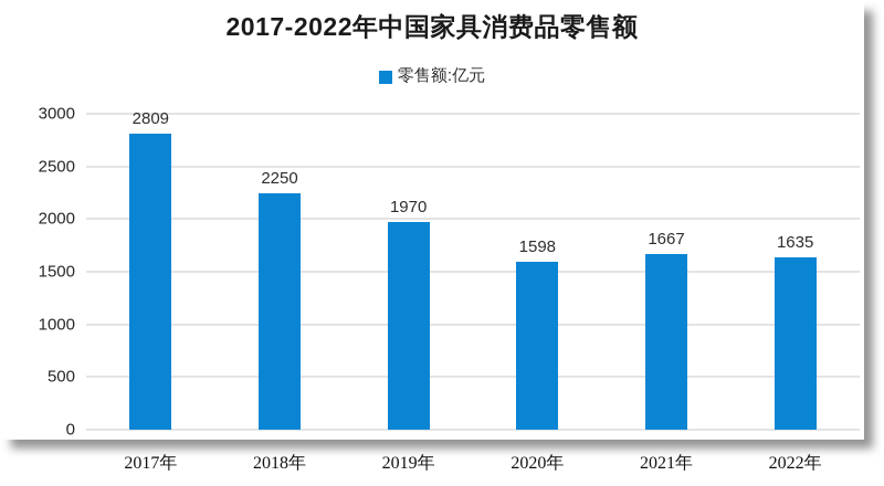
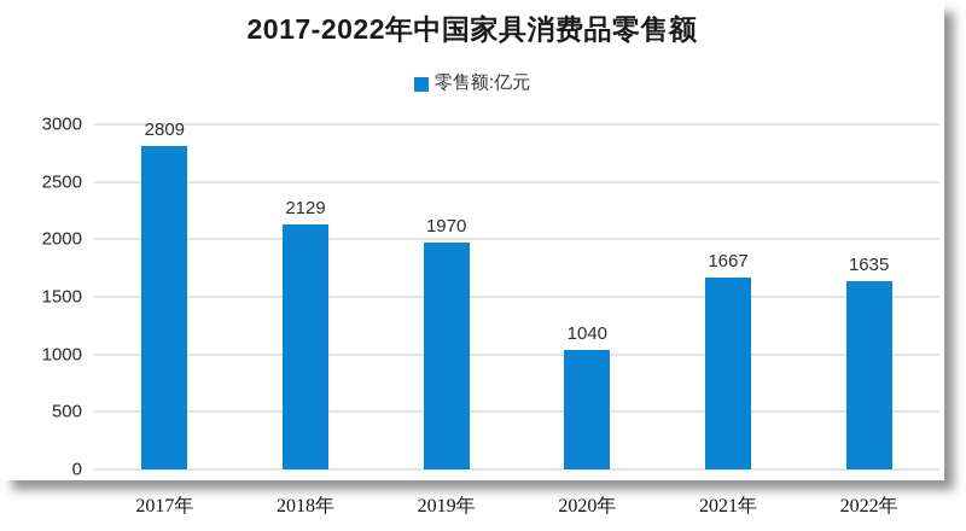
2018年: 2250 -> 2129
2020年: 1598 -> 1040
